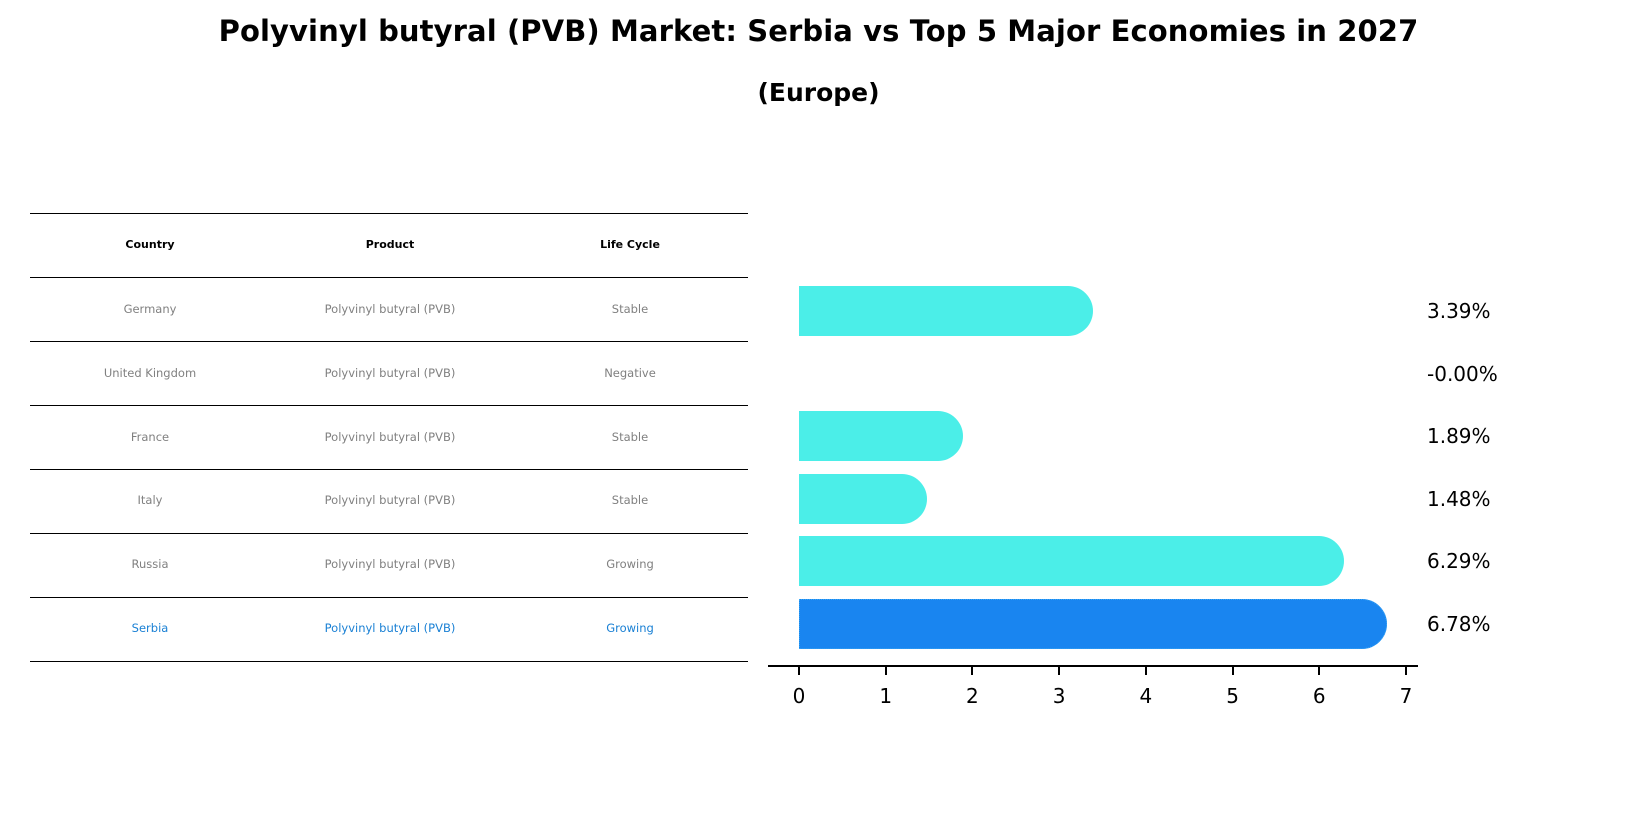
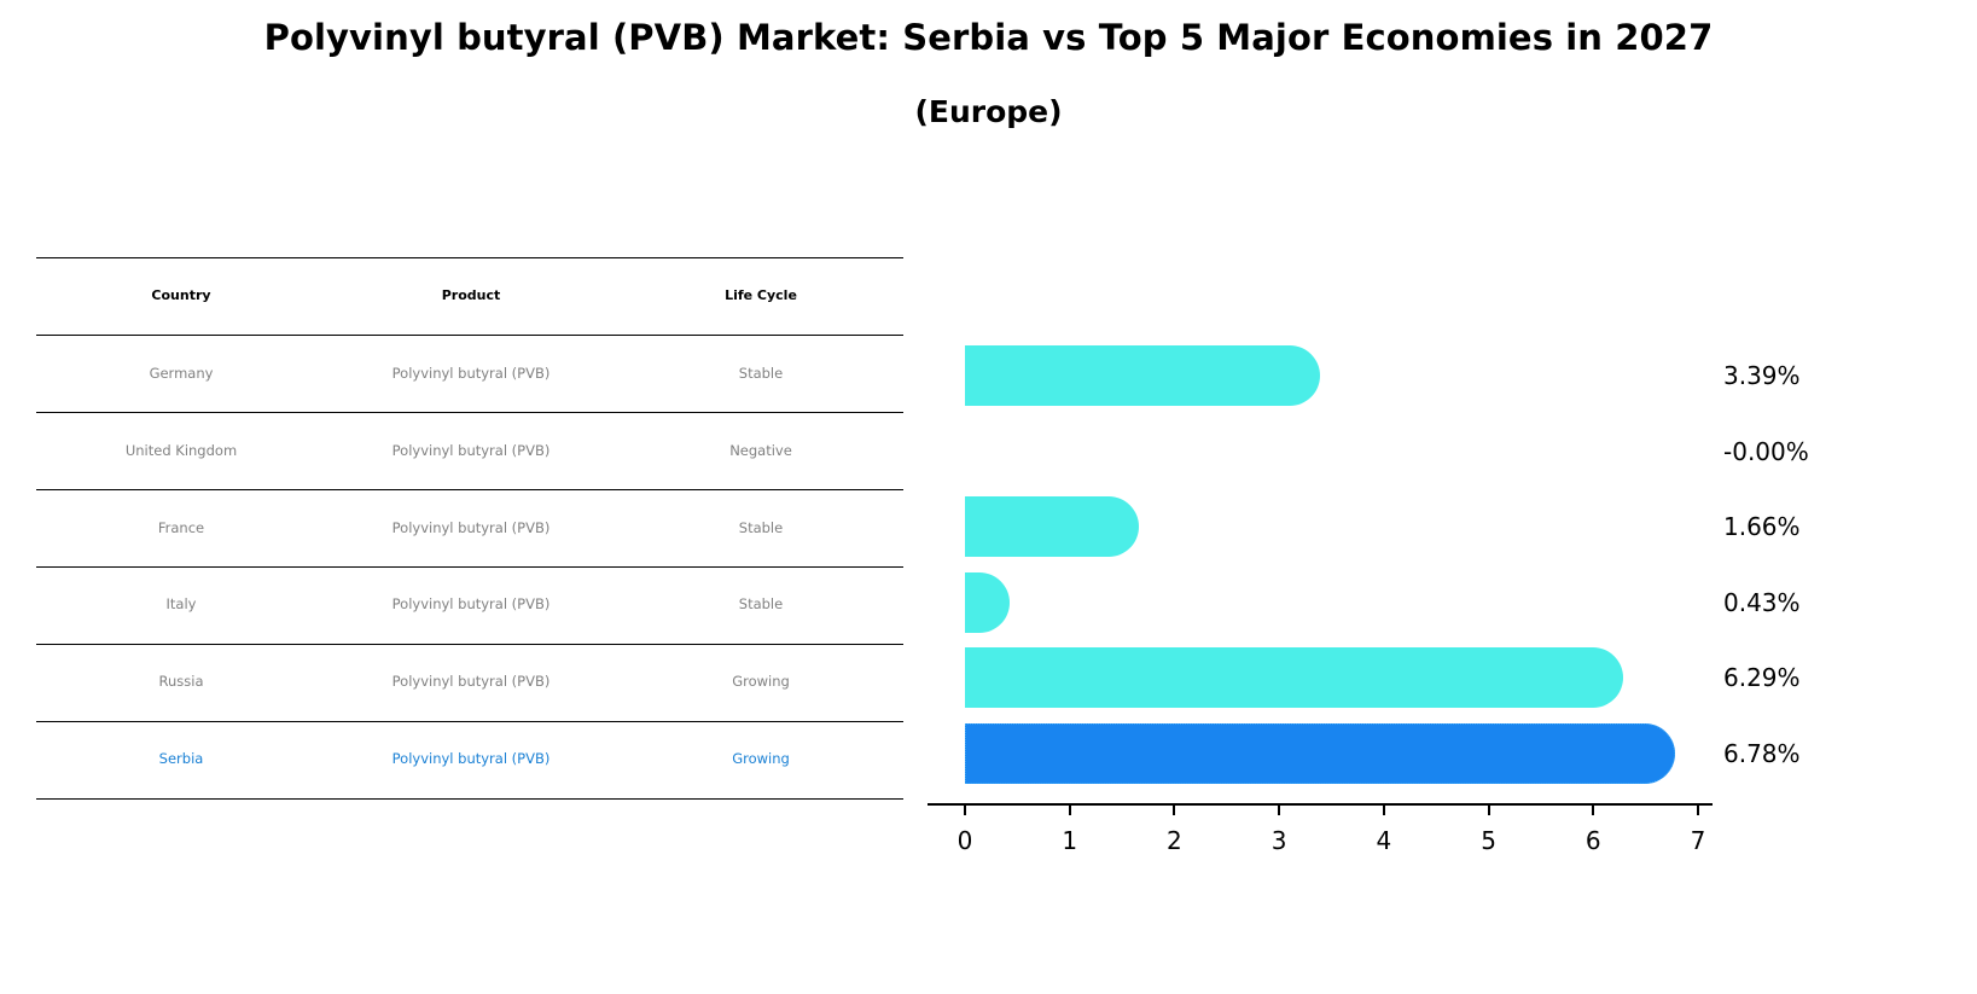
France: 1.89% -> 1.66%
Italy: 1.48% -> 0.43%
